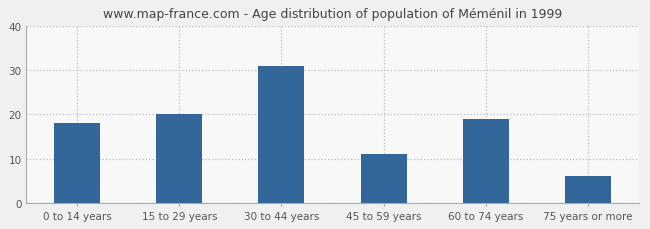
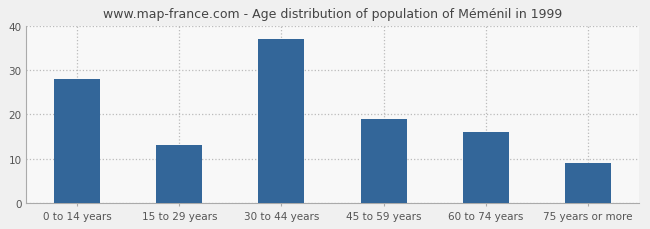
0 to 14 years: 18 -> 28
15 to 29 years: 20 -> 13
30 to 44 years: 31 -> 37
45 to 59 years: 11 -> 19
60 to 74 years: 19 -> 16
75 years or more: 6 -> 9
